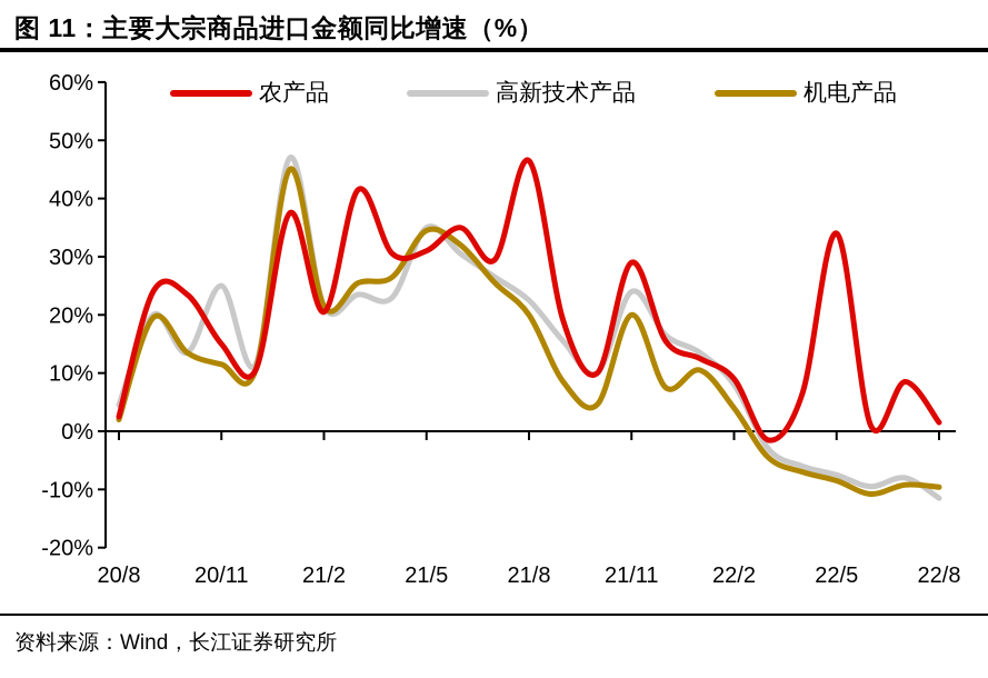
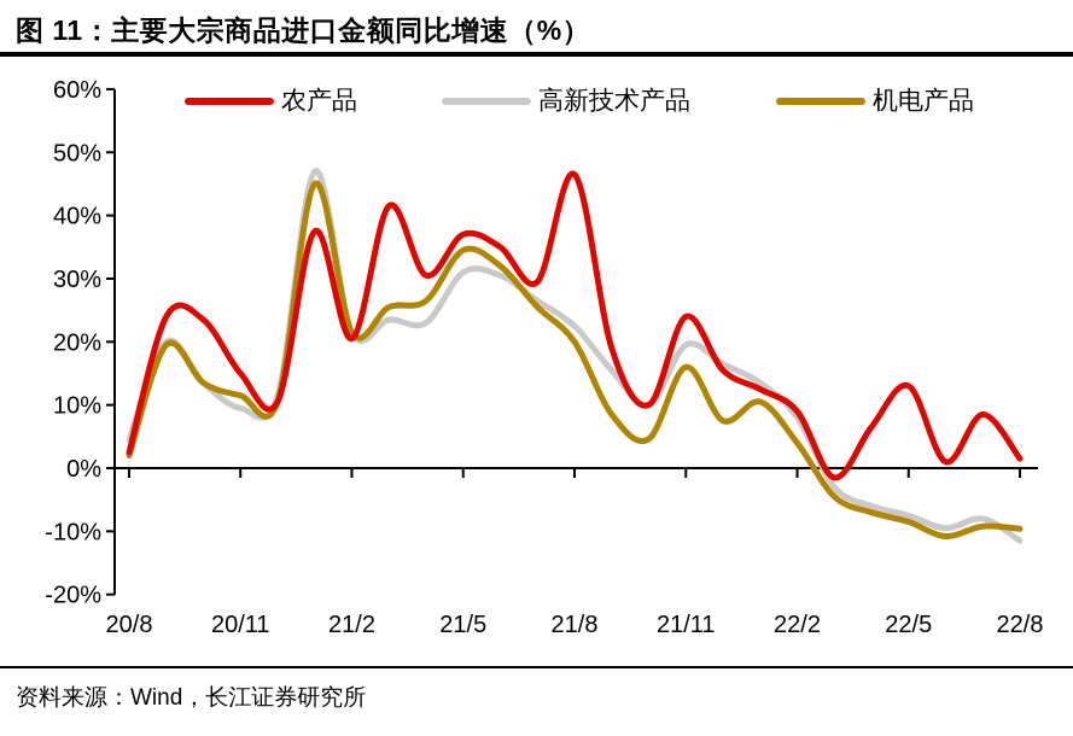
高新技术产品/20/11: 25% -> 10%
农产品/21/5: 31% -> 37%
高新技术产品/21/5: 35% -> 31%
农产品/21/11: 29% -> 24%
高新技术产品/21/11: 24% -> 20%
机电产品/21/11: 20% -> 16%
农产品/22/5: 34% -> 13%
